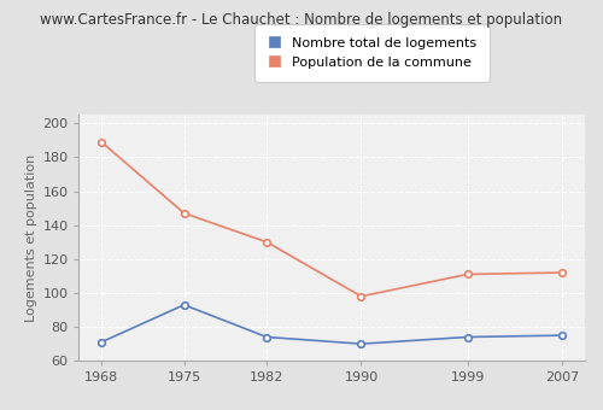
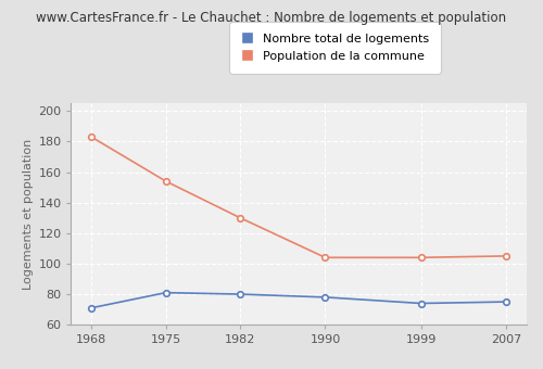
Population de la commune/1968: 189 -> 183
Nombre total de logements/1975: 93 -> 81
Population de la commune/1975: 147 -> 154
Nombre total de logements/1982: 74 -> 80
Nombre total de logements/1990: 70 -> 78
Population de la commune/1990: 98 -> 104
Population de la commune/1999: 111 -> 104
Population de la commune/2007: 112 -> 105
